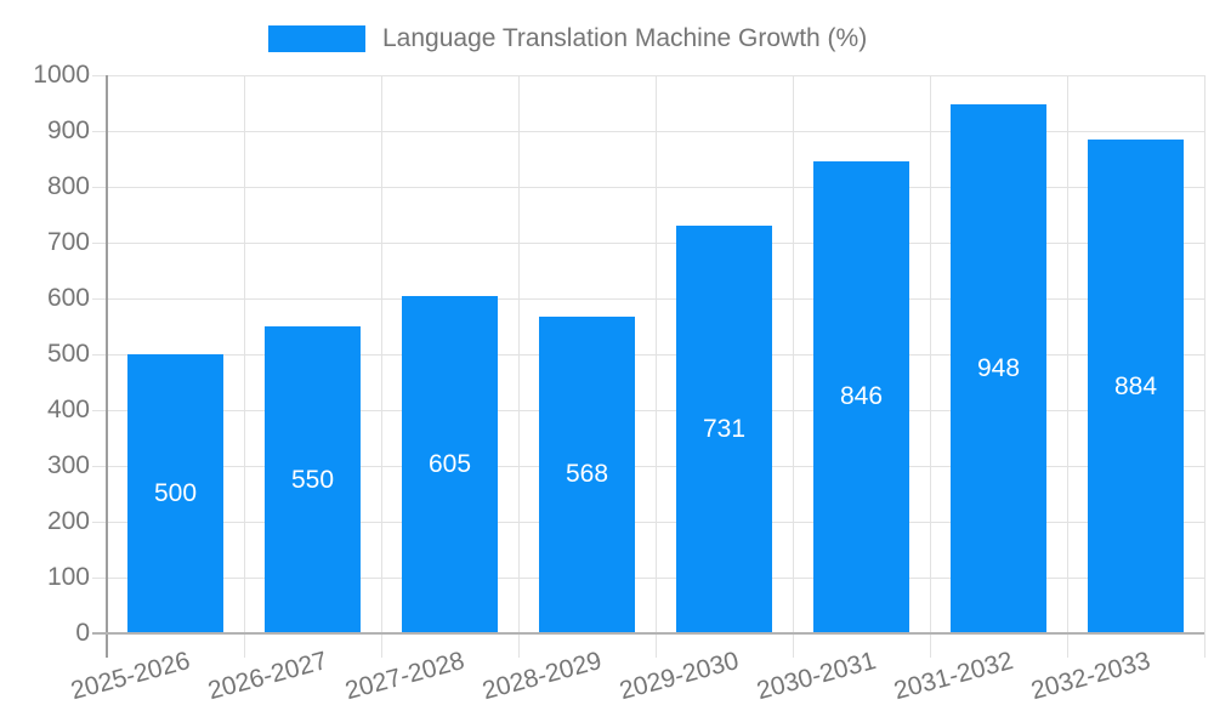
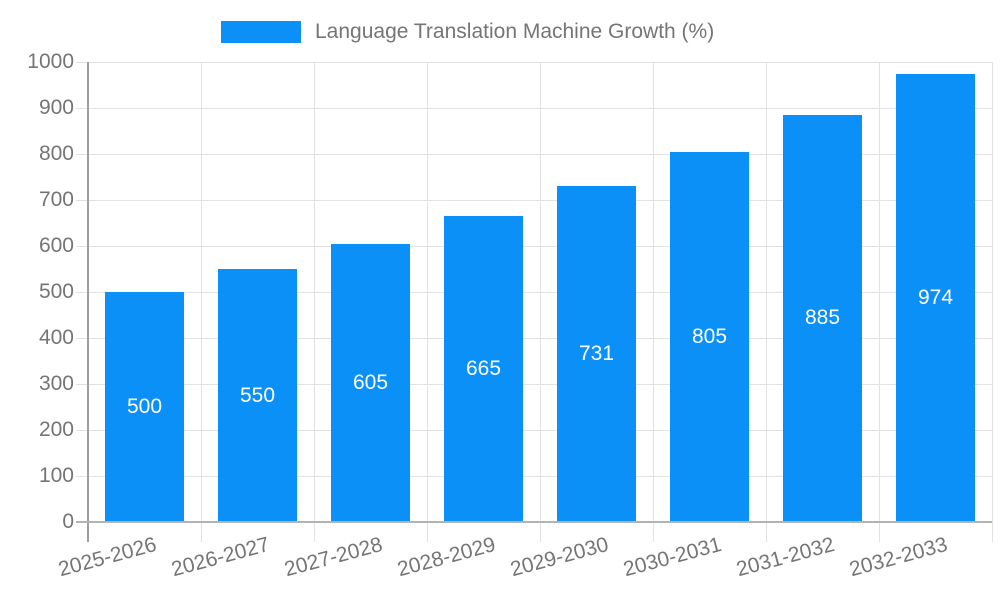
2028-2029: 568 -> 665
2030-2031: 846 -> 805
2031-2032: 948 -> 885
2032-2033: 884 -> 974
